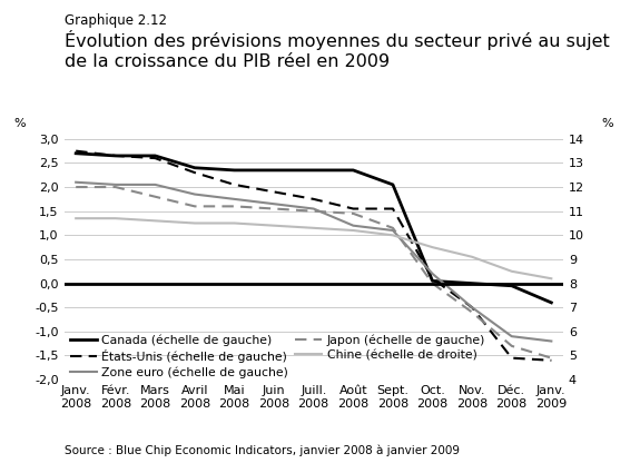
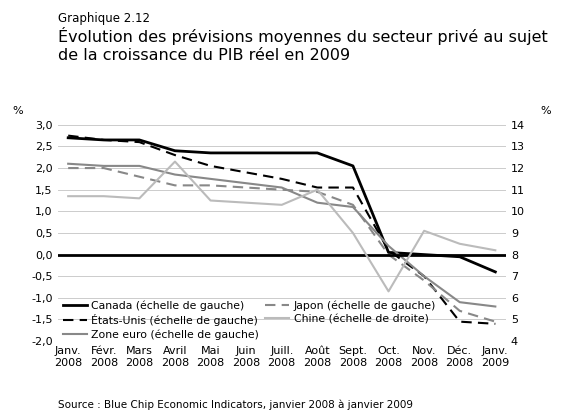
Chine (échelle de droite)/Avril 2008: 10.5 -> 12.3
Chine (échelle de droite)/Août 2008: 10.2 -> 11.0
Chine (échelle de droite)/Sept. 2008: 10.0 -> 9.0
Chine (échelle de droite)/Oct. 2008: 9.5 -> 6.3
